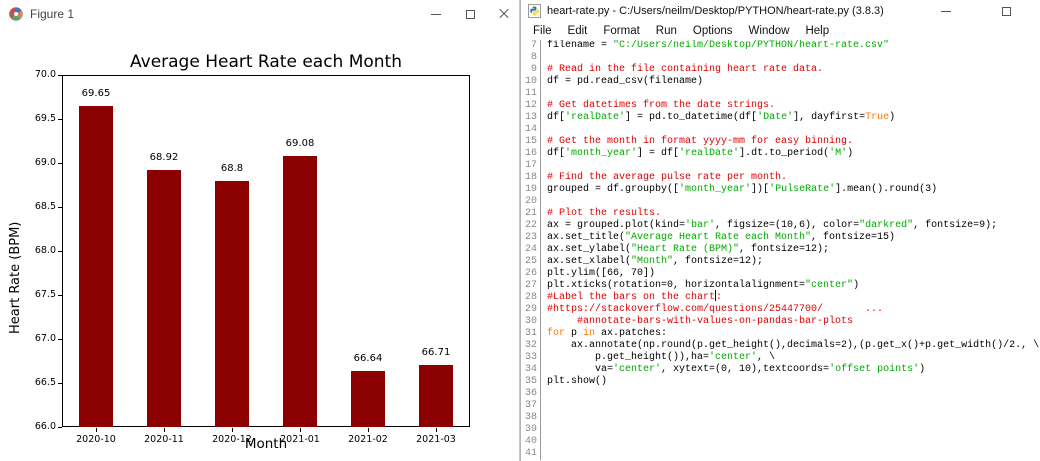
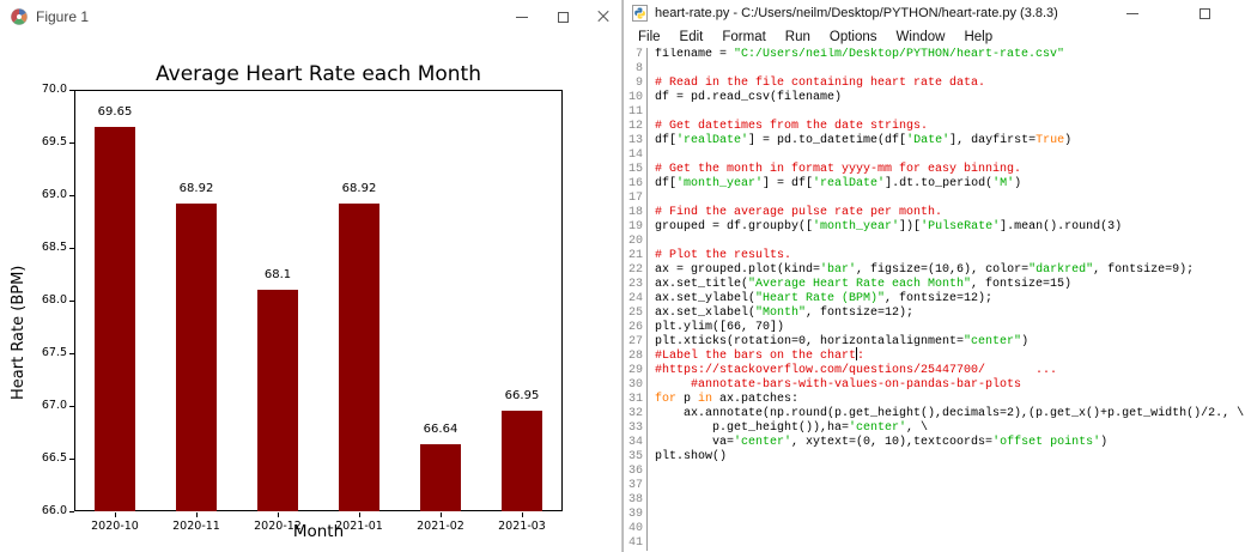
2020-12: 68.8 -> 68.1
2021-01: 69.08 -> 68.92
2021-03: 66.71 -> 66.95
